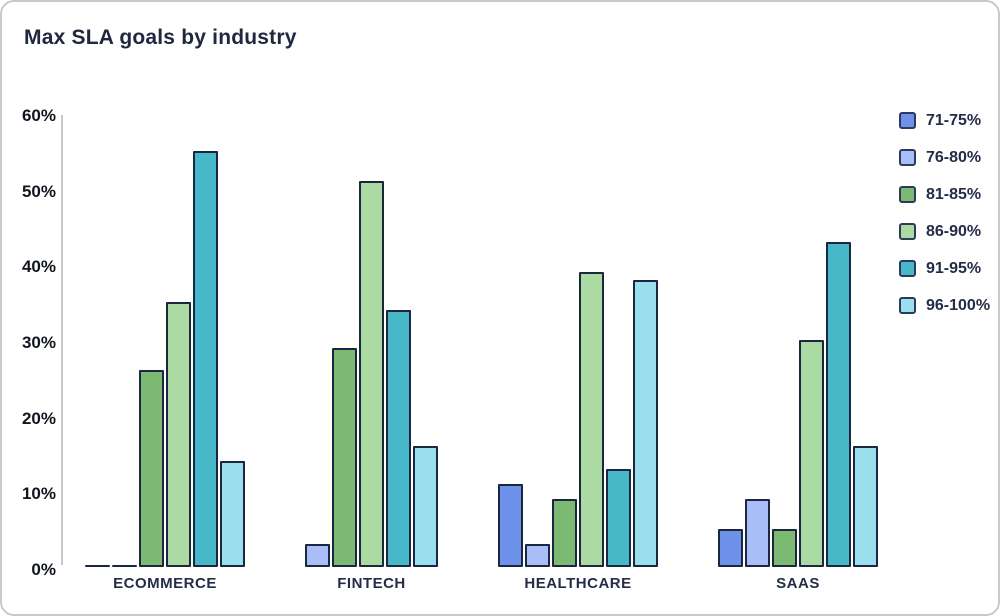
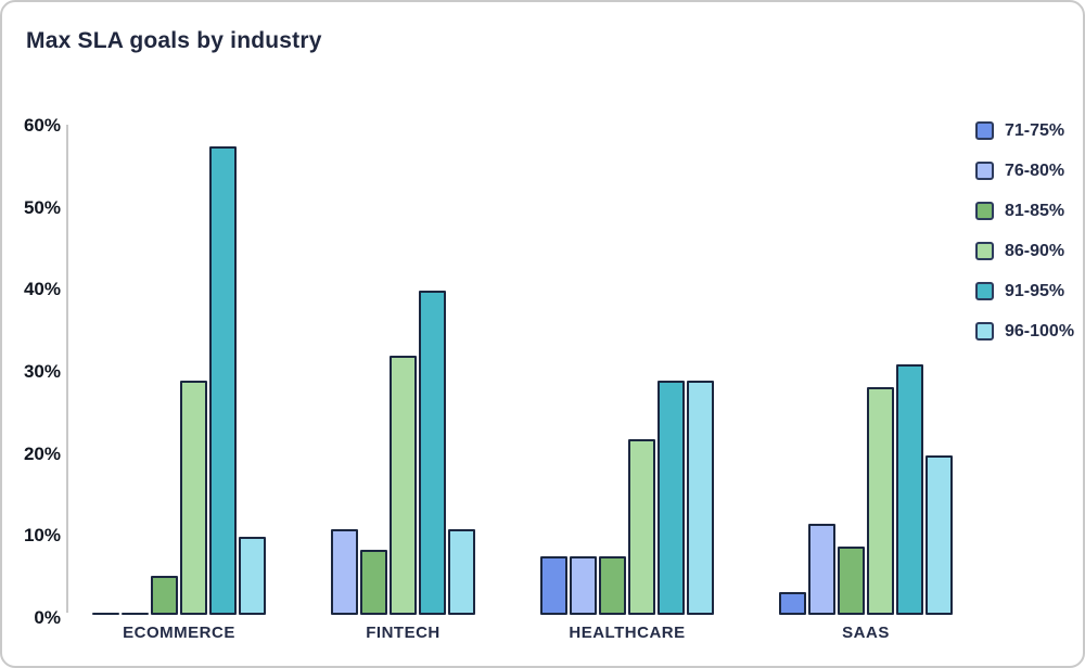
81-85%/ECOMMERCE: 26% -> 5%
86-90%/ECOMMERCE: 35% -> 29%
91-95%/ECOMMERCE: 55% -> 57%
96-100%/ECOMMERCE: 14% -> 10%
76-80%/FINTECH: 3% -> 10%
81-85%/FINTECH: 29% -> 8%
86-90%/FINTECH: 51% -> 32%
91-95%/FINTECH: 34% -> 40%
96-100%/FINTECH: 16% -> 10%
71-75%/HEALTHCARE: 11% -> 7%
76-80%/HEALTHCARE: 3% -> 7%
81-85%/HEALTHCARE: 9% -> 7%
86-90%/HEALTHCARE: 39% -> 21%
91-95%/HEALTHCARE: 13% -> 29%
96-100%/HEALTHCARE: 38% -> 29%
71-75%/SAAS: 5% -> 3%
76-80%/SAAS: 9% -> 11%
81-85%/SAAS: 5% -> 8%
86-90%/SAAS: 30% -> 28%
91-95%/SAAS: 43% -> 31%
96-100%/SAAS: 16% -> 19%
